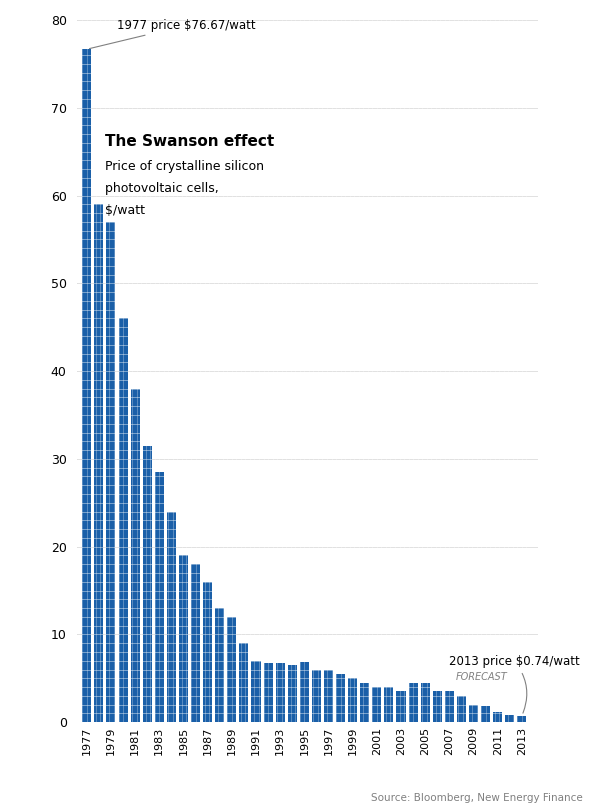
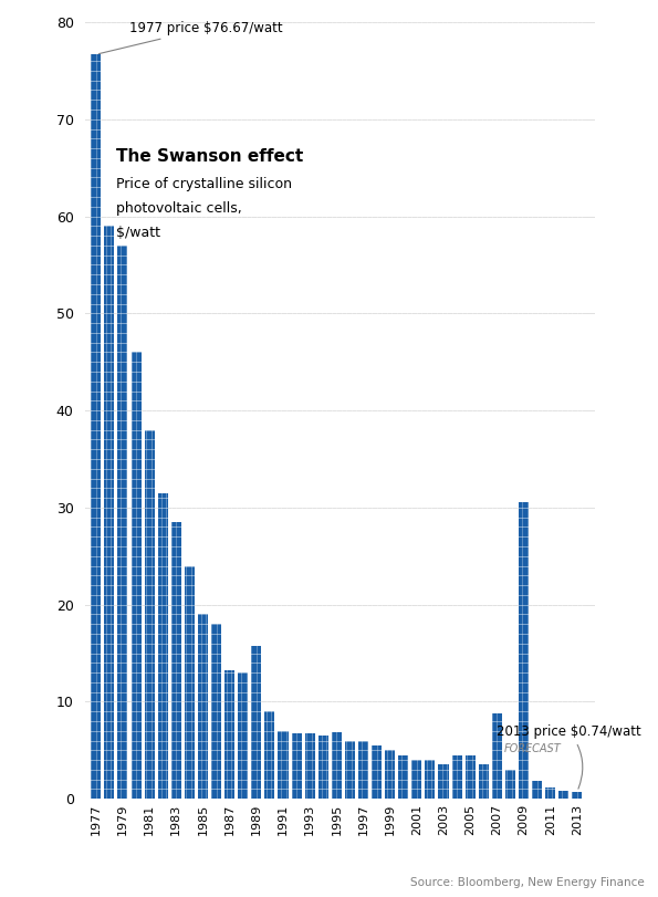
1987: 16.0 -> 13.2
1989: 12.0 -> 15.8
2007: 3.5 -> 8.8
2009: 2.0 -> 30.6
